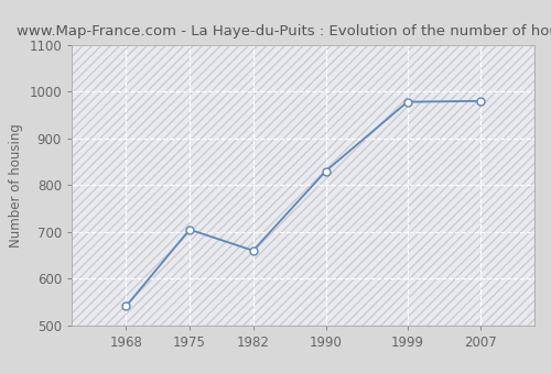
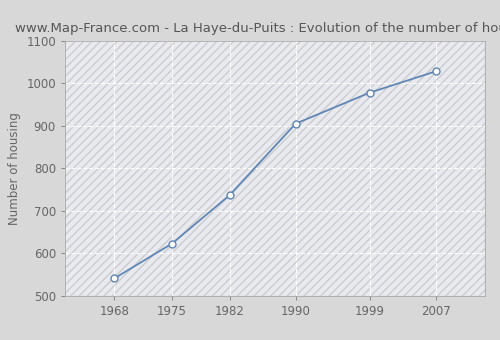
1975: 705 -> 623
1982: 660 -> 737
1990: 830 -> 905
2007: 980 -> 1028
